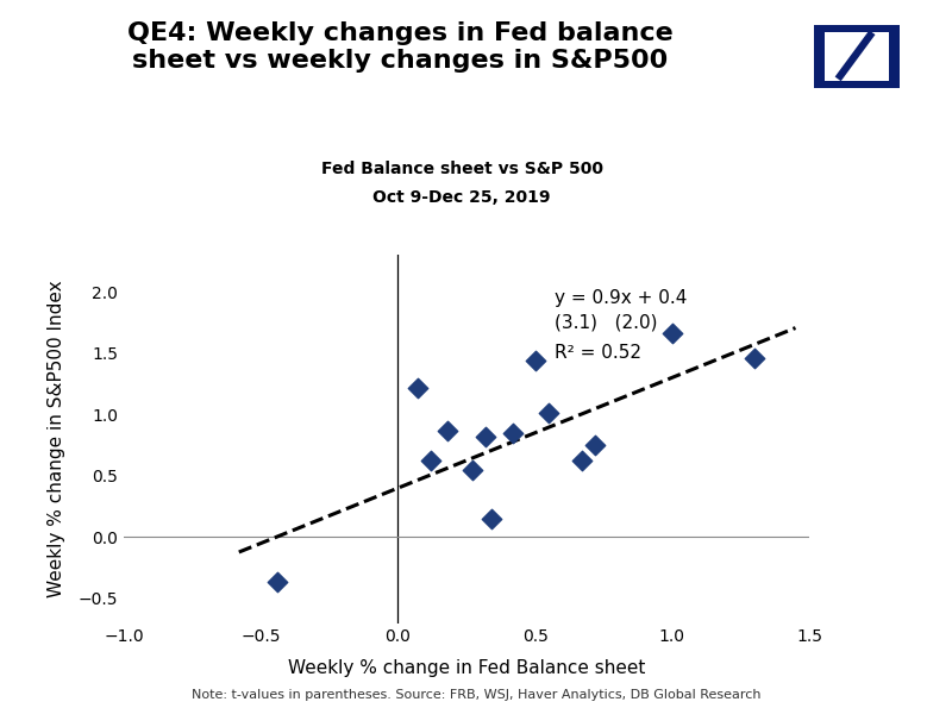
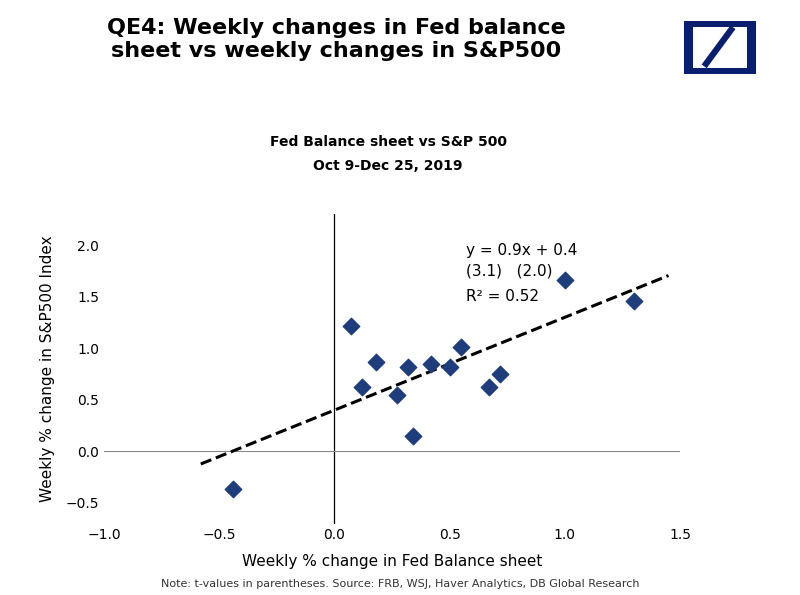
0.5: 1.44 -> 0.82
